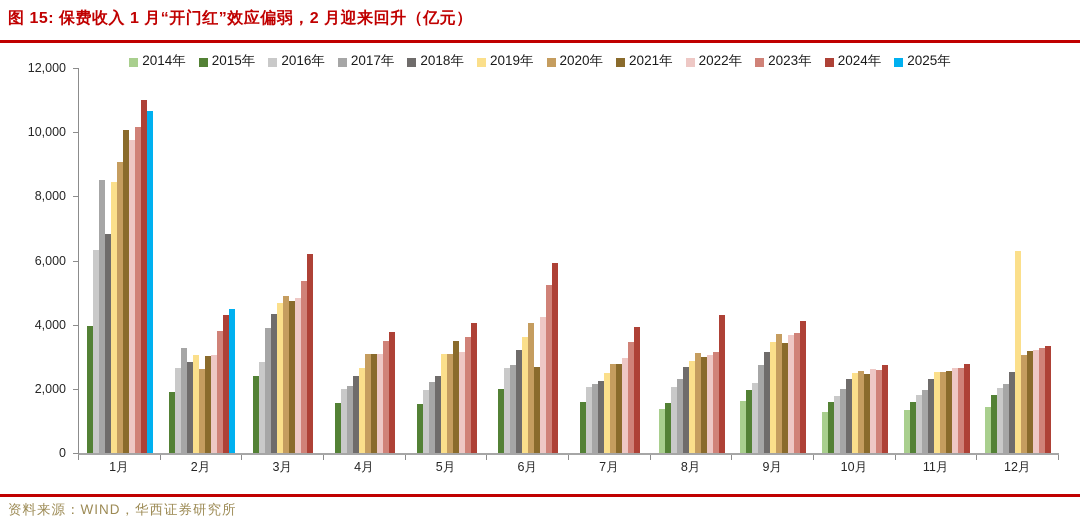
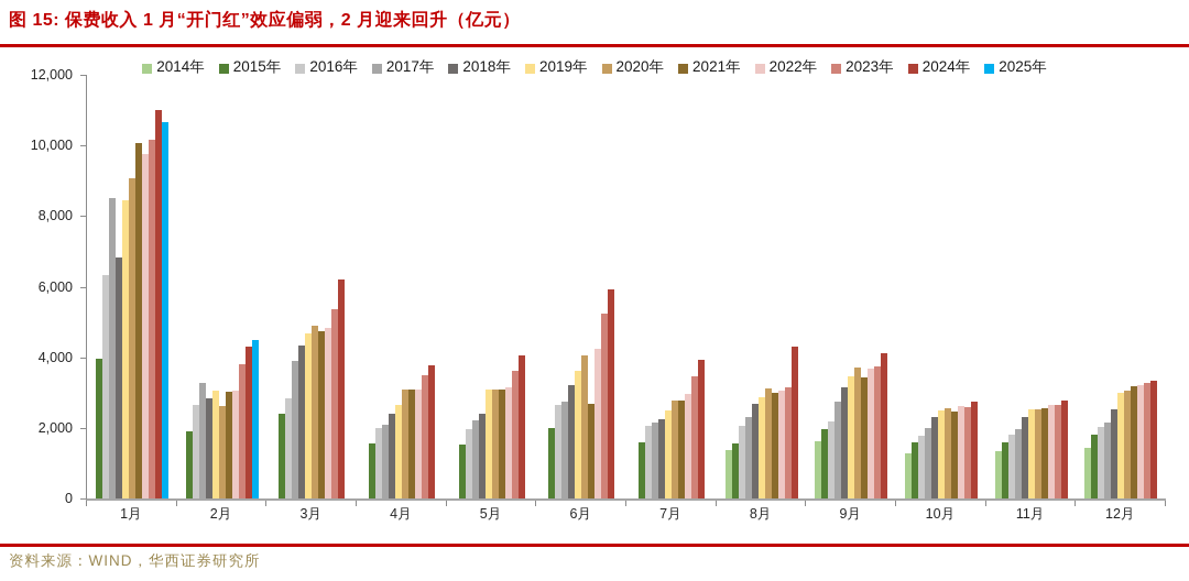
2021年/5月: 3500 -> 3100
2019年/12月: 6300 -> 3000
